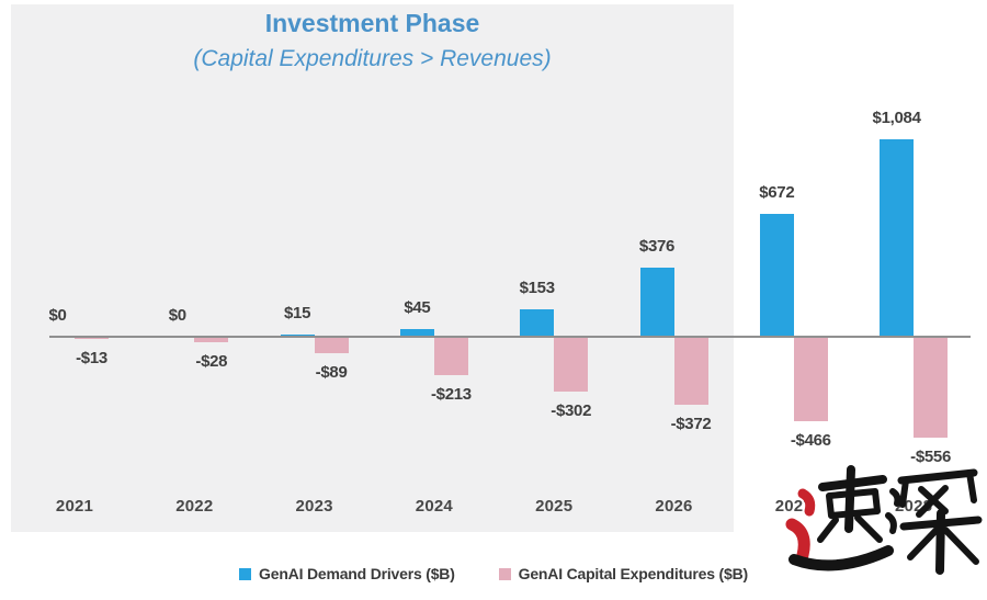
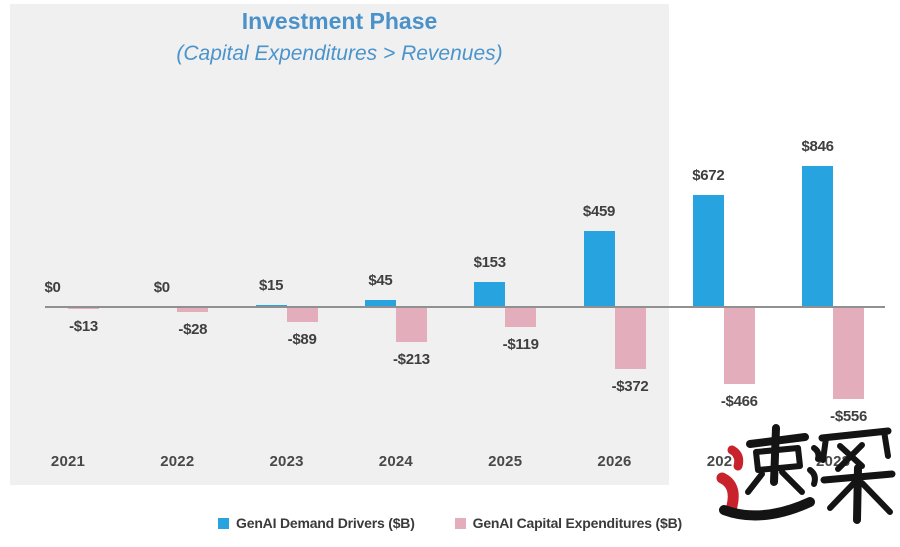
GenAI Capital Expenditures ($B)/2025: -$302 -> -$119
GenAI Demand Drivers ($B)/2026: $376 -> $459
GenAI Demand Drivers ($B)/2028: $1,084 -> $846
